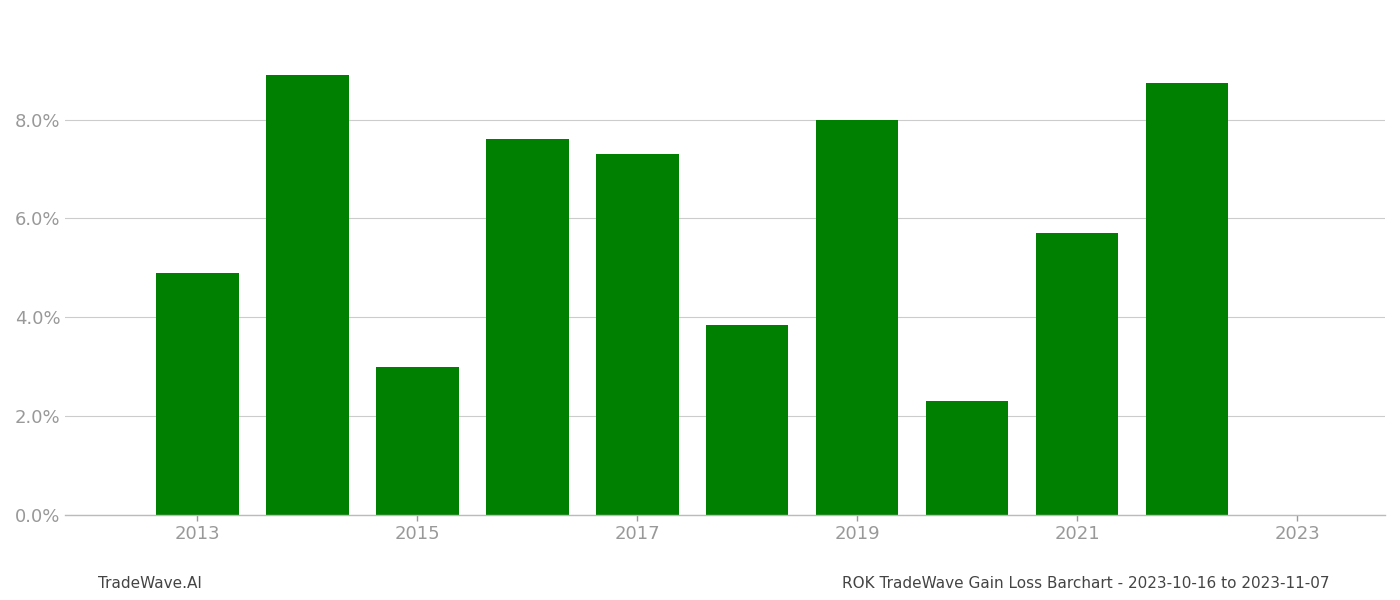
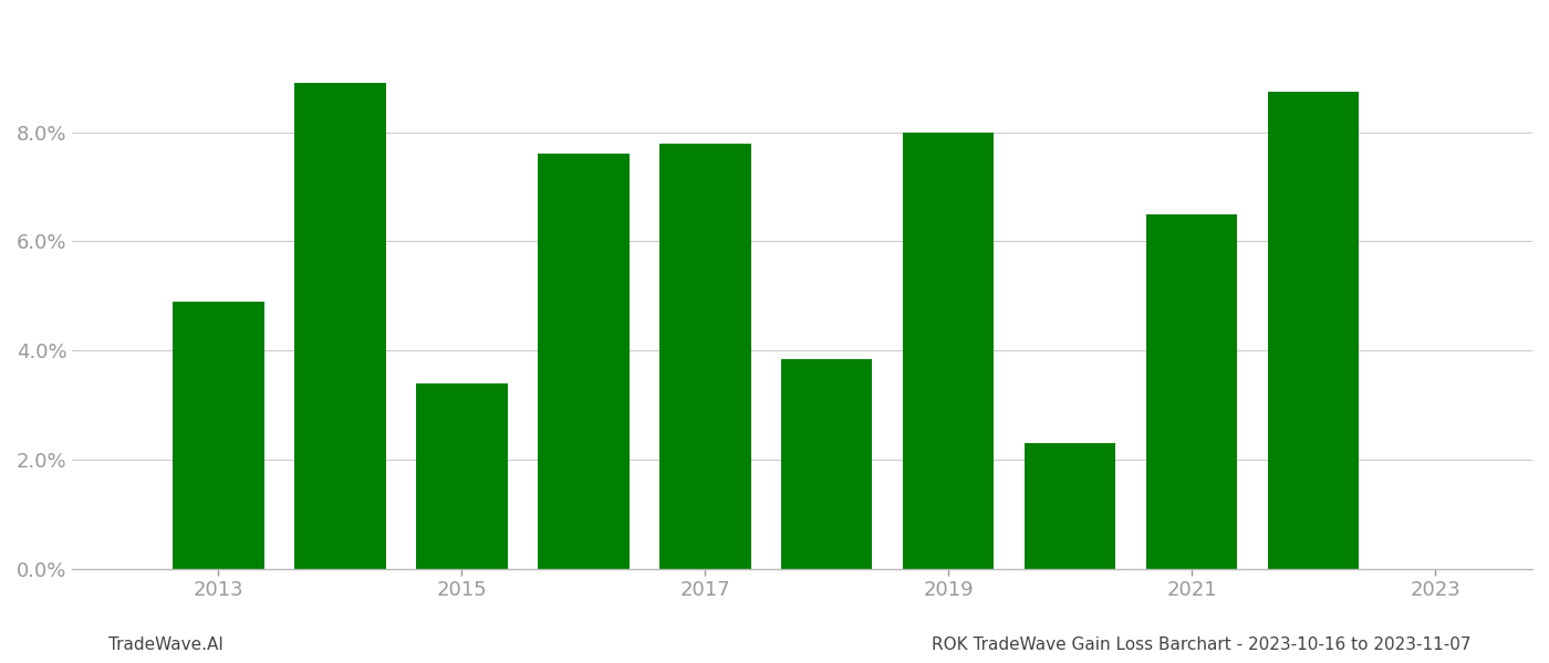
2015: 3.00% -> 3.40%
2017: 7.30% -> 7.80%
2021: 5.70% -> 6.50%
